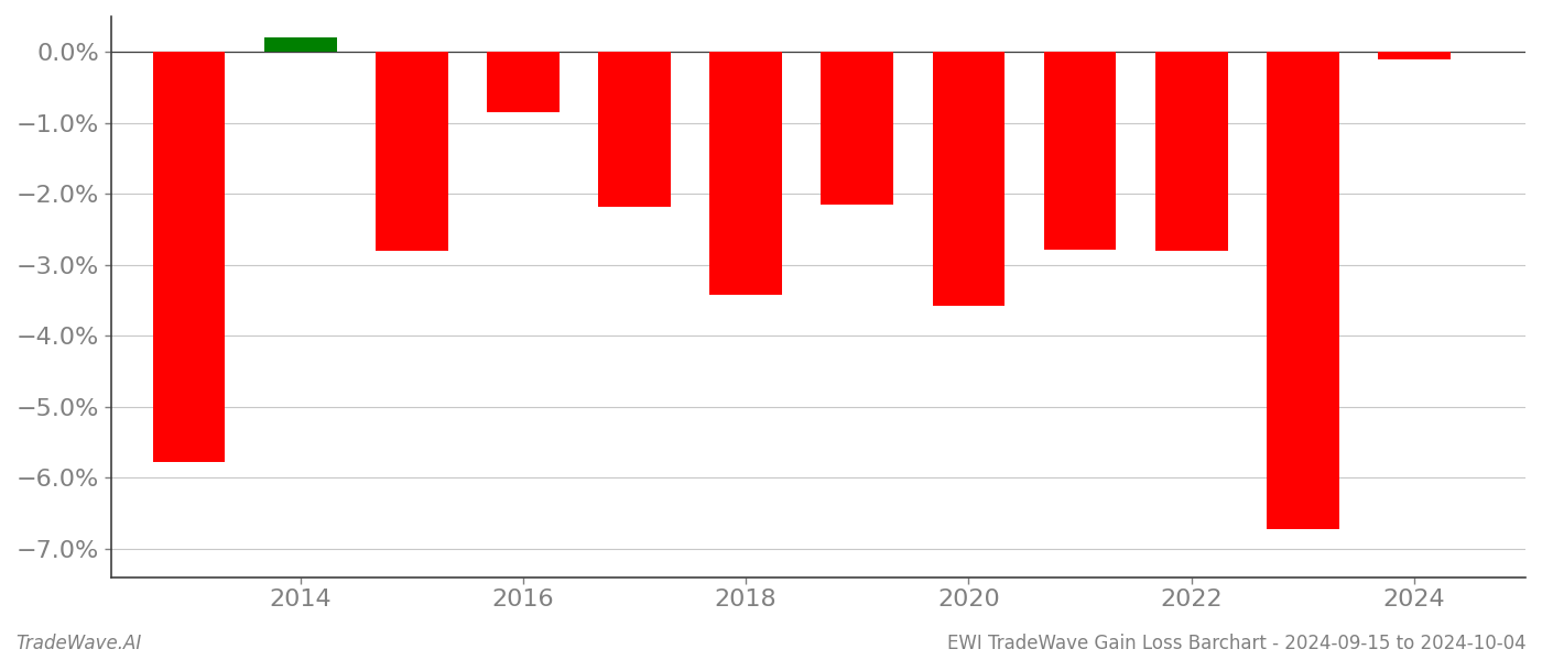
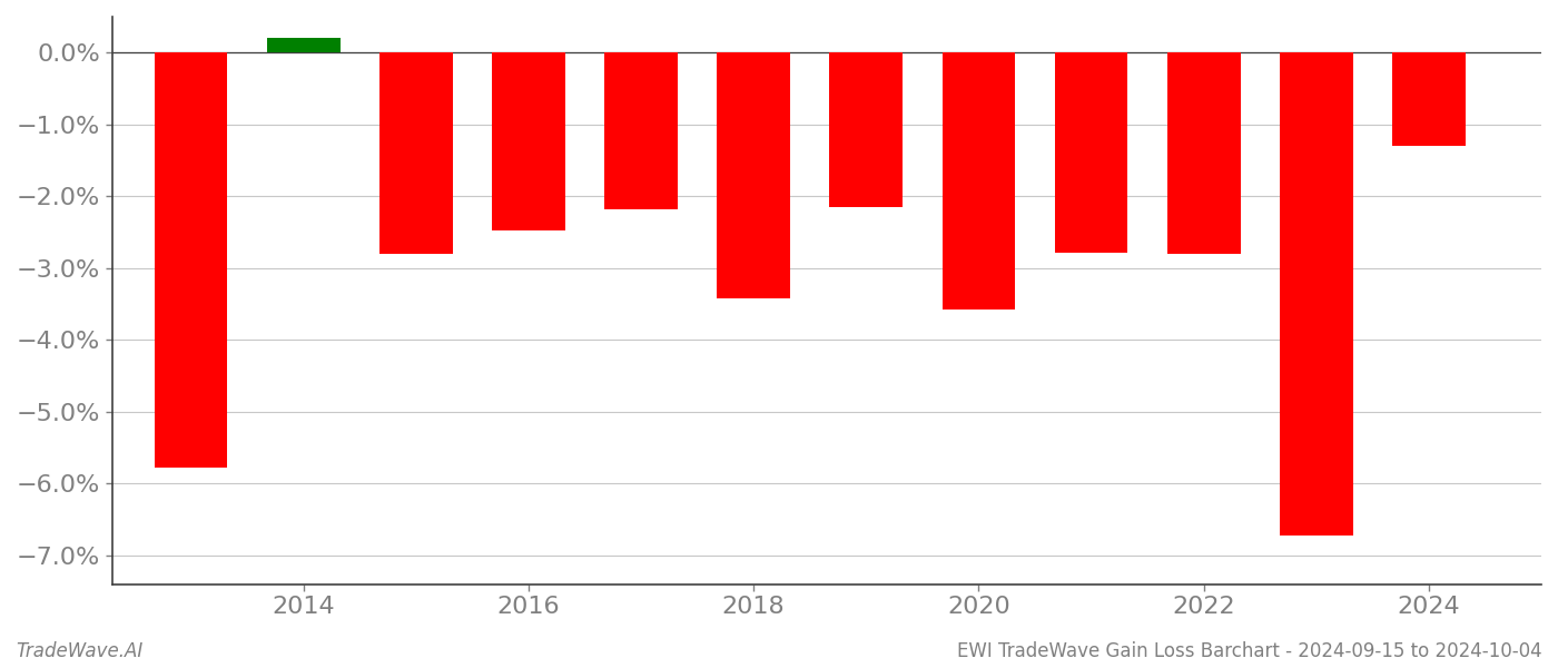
2016: -0.85% -> -2.48%
2024: -0.10% -> -1.30%
